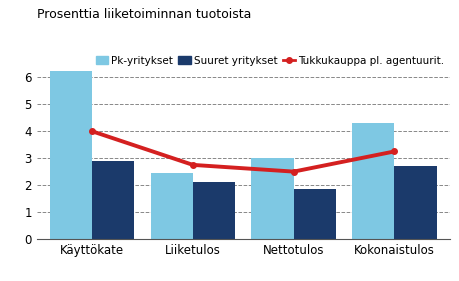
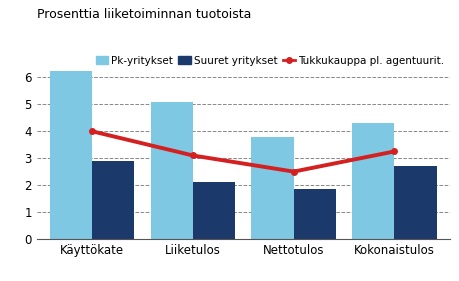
Pk-yritykset/Liiketulos: 2.45 -> 5.10
Tukkukauppa pl. agentuurit./Liiketulos: 2.75 -> 3.10
Pk-yritykset/Nettotulos: 3.00 -> 3.80
